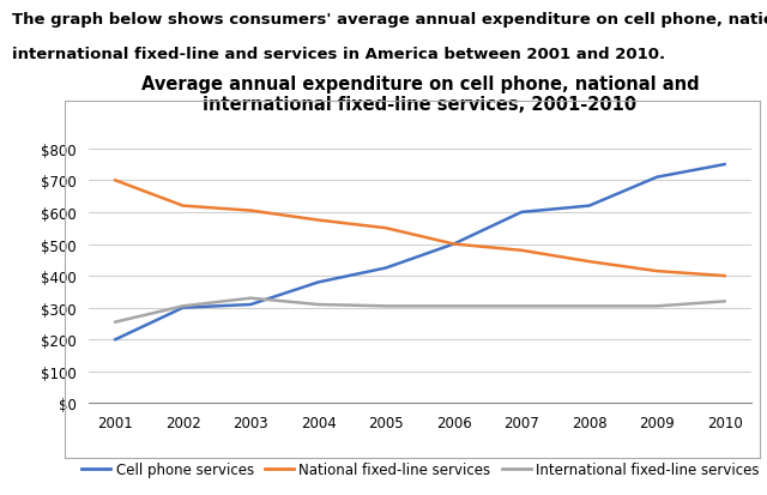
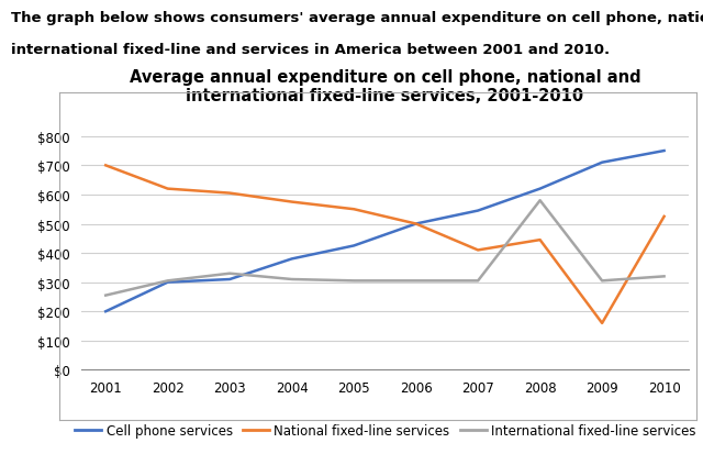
Cell phone services/2007: $600 -> $545
National fixed-line services/2007: $480 -> $410
International fixed-line services/2008: $305 -> $580
National fixed-line services/2009: $415 -> $160
National fixed-line services/2010: $400 -> $525
